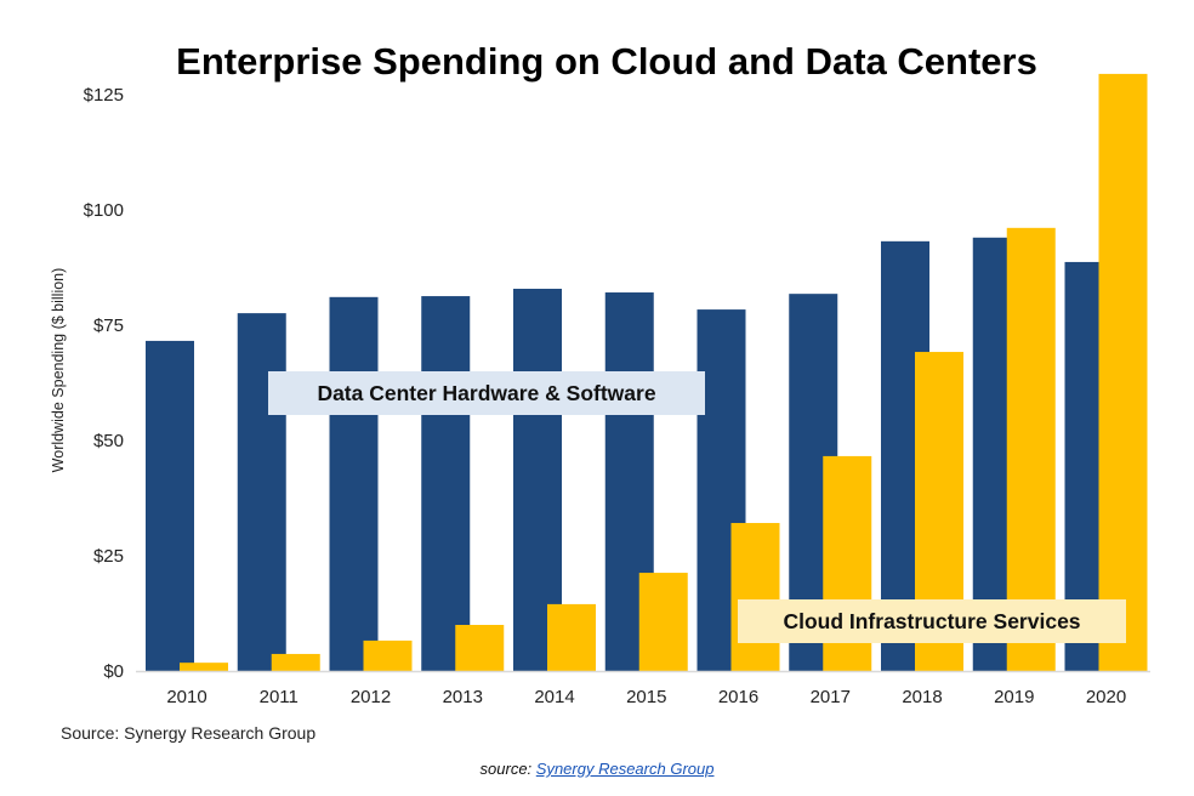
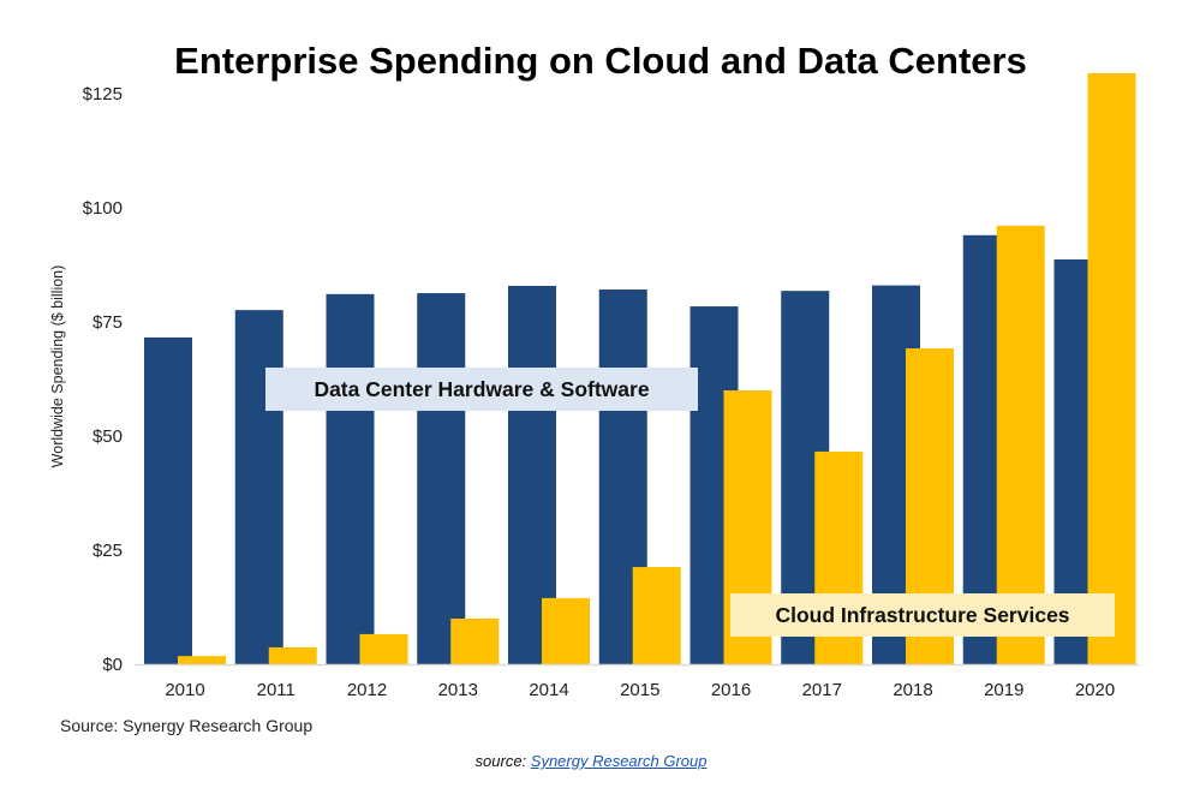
Cloud Infrastructure Services/2016: $32 -> $60
Data Center Hardware & Software/2018: $93 -> $83
